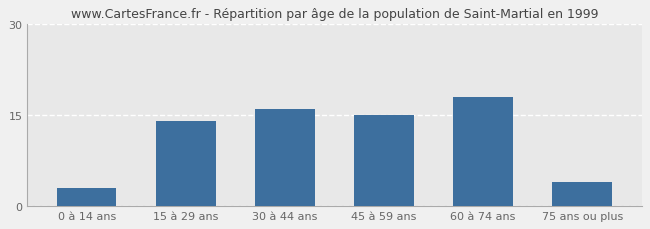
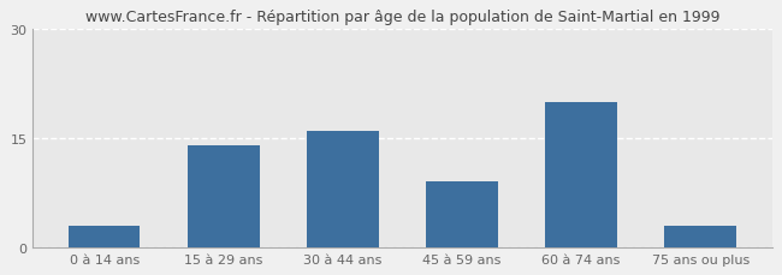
45 à 59 ans: 15 -> 9
60 à 74 ans: 18 -> 20
75 ans ou plus: 4 -> 3
